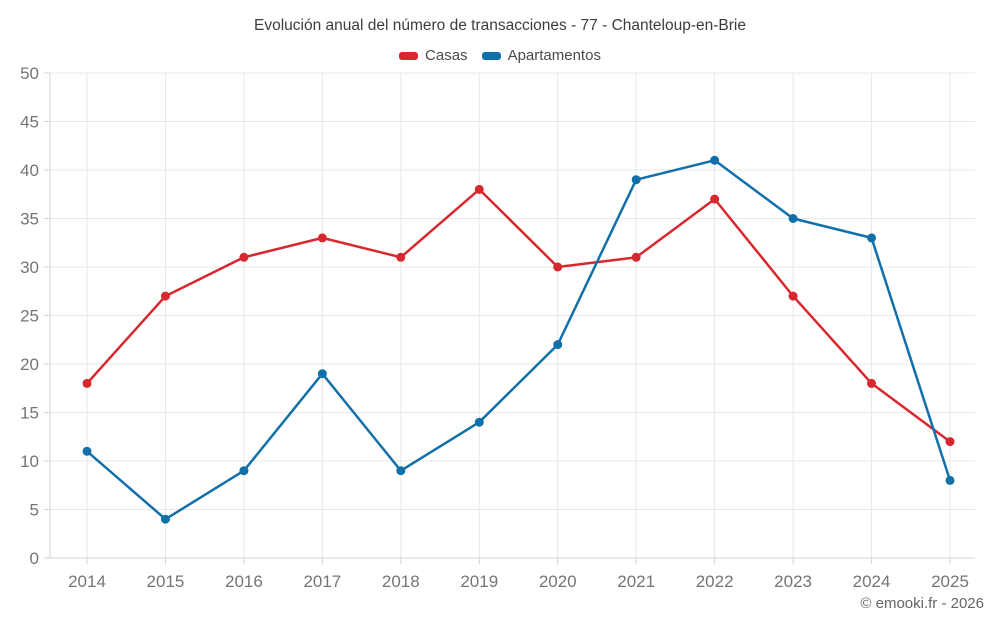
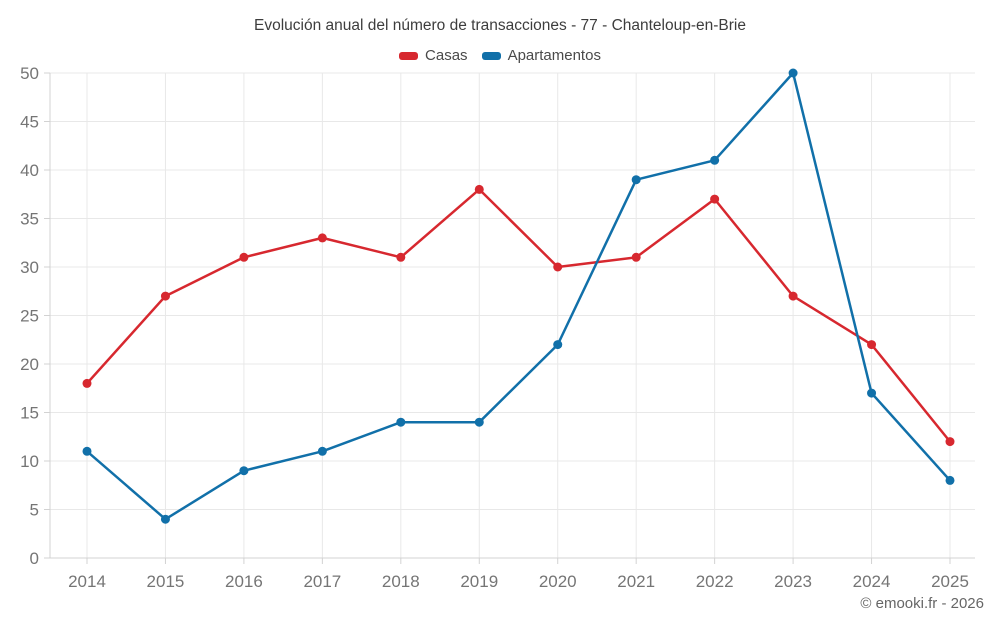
Apartamentos/2017: 19 -> 11
Apartamentos/2018: 9 -> 14
Apartamentos/2023: 35 -> 50
Casas/2024: 18 -> 22
Apartamentos/2024: 33 -> 17
